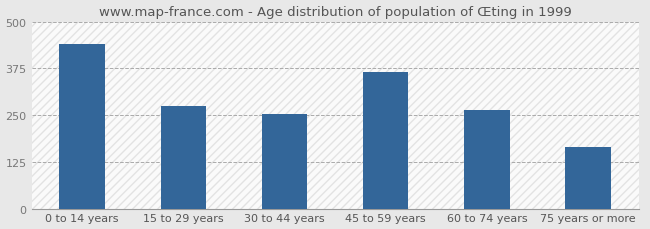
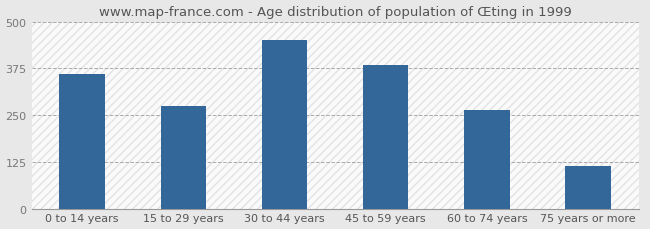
0 to 14 years: 440 -> 360
30 to 44 years: 255 -> 450
45 to 59 years: 365 -> 385
75 years or more: 165 -> 115
